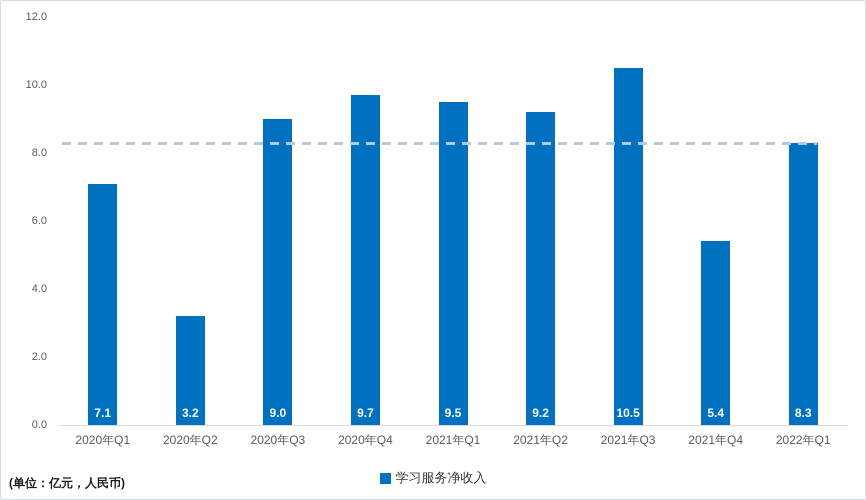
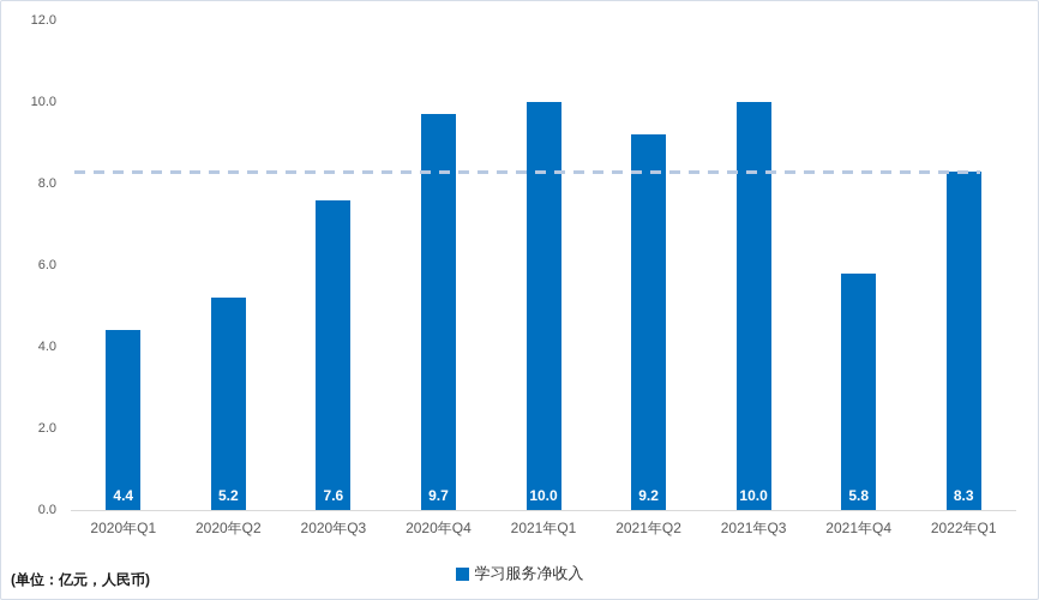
2020年Q1: 7.1 -> 4.4
2020年Q2: 3.2 -> 5.2
2020年Q3: 9.0 -> 7.6
2021年Q1: 9.5 -> 10.0
2021年Q3: 10.5 -> 10.0
2021年Q4: 5.4 -> 5.8
